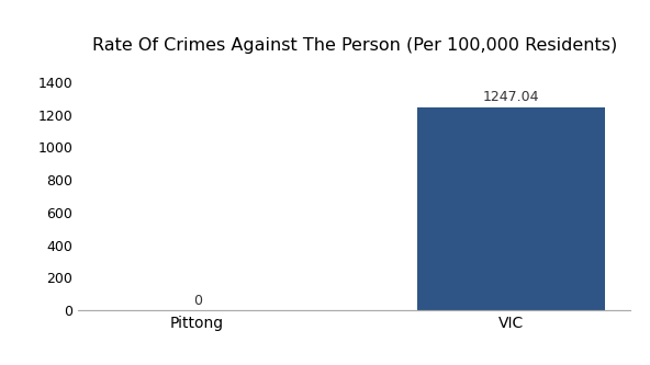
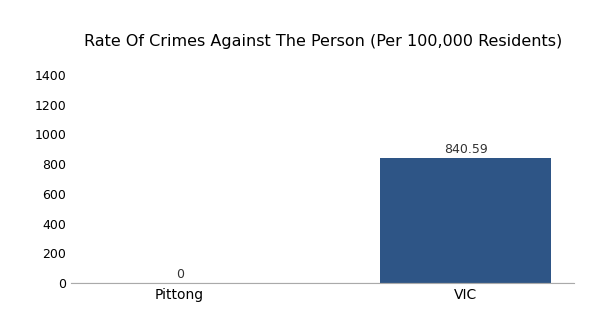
VIC: 1247.04 -> 840.59
